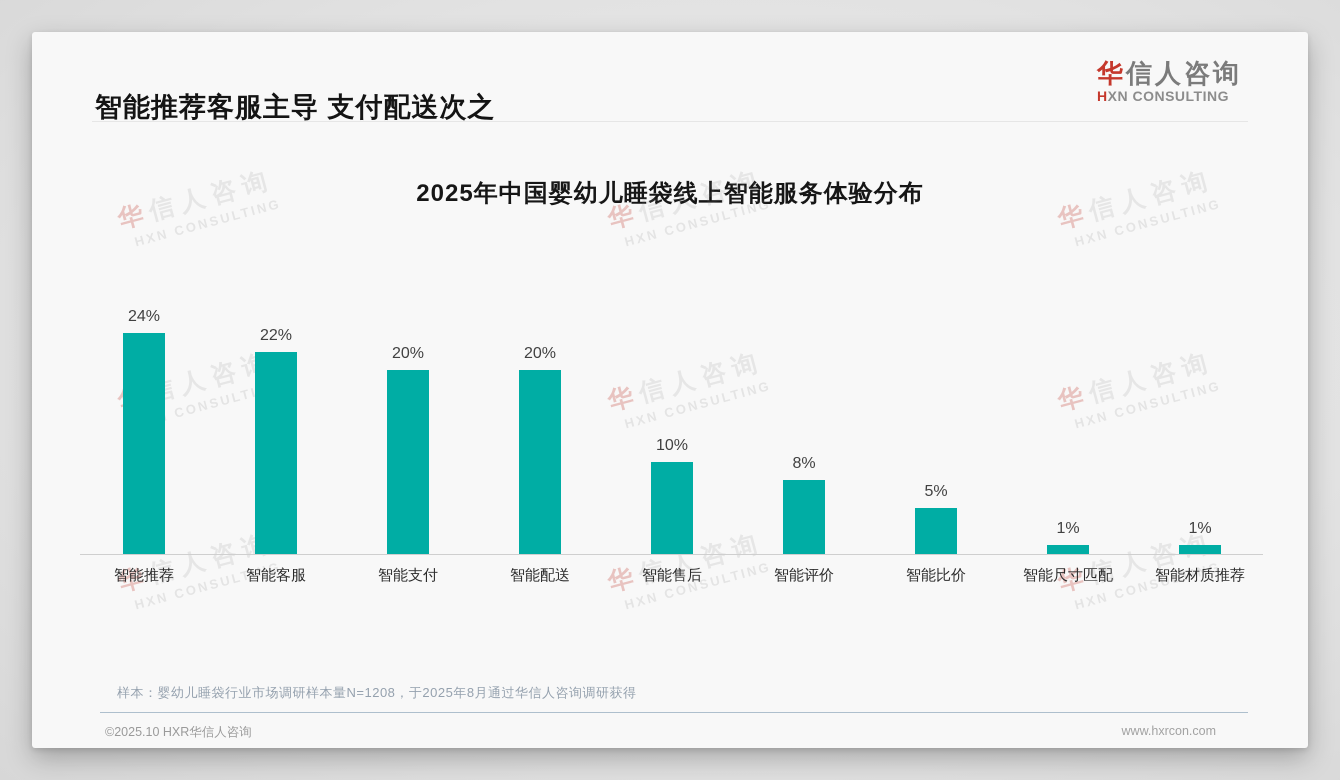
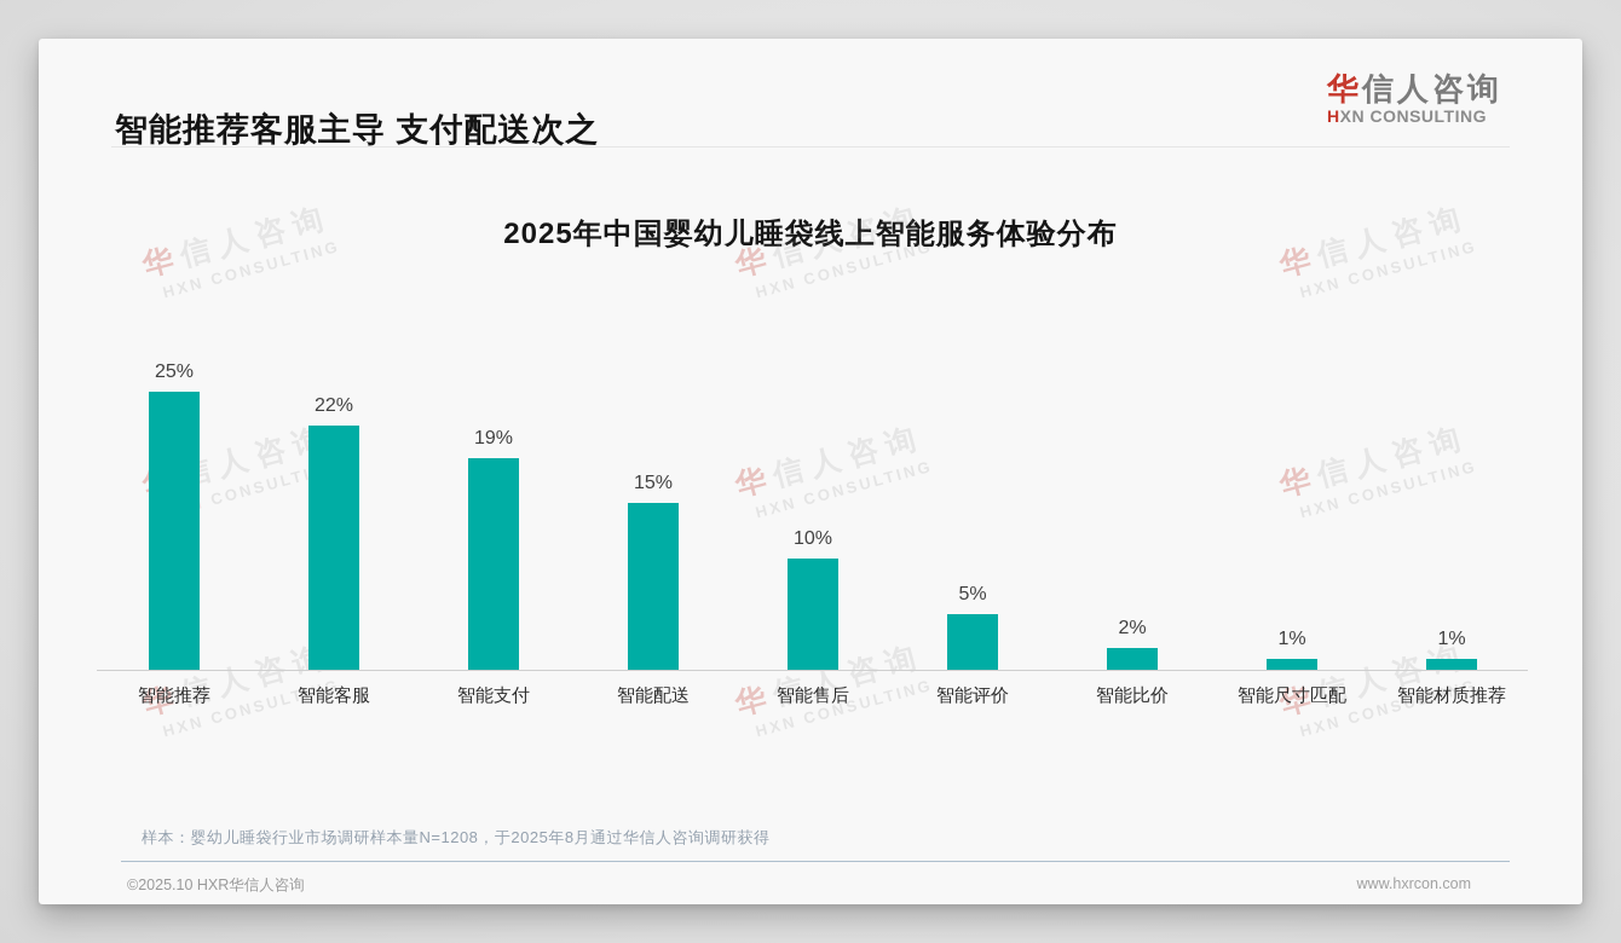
智能推荐: 24% -> 25%
智能支付: 20% -> 19%
智能配送: 20% -> 15%
智能评价: 8% -> 5%
智能比价: 5% -> 2%
